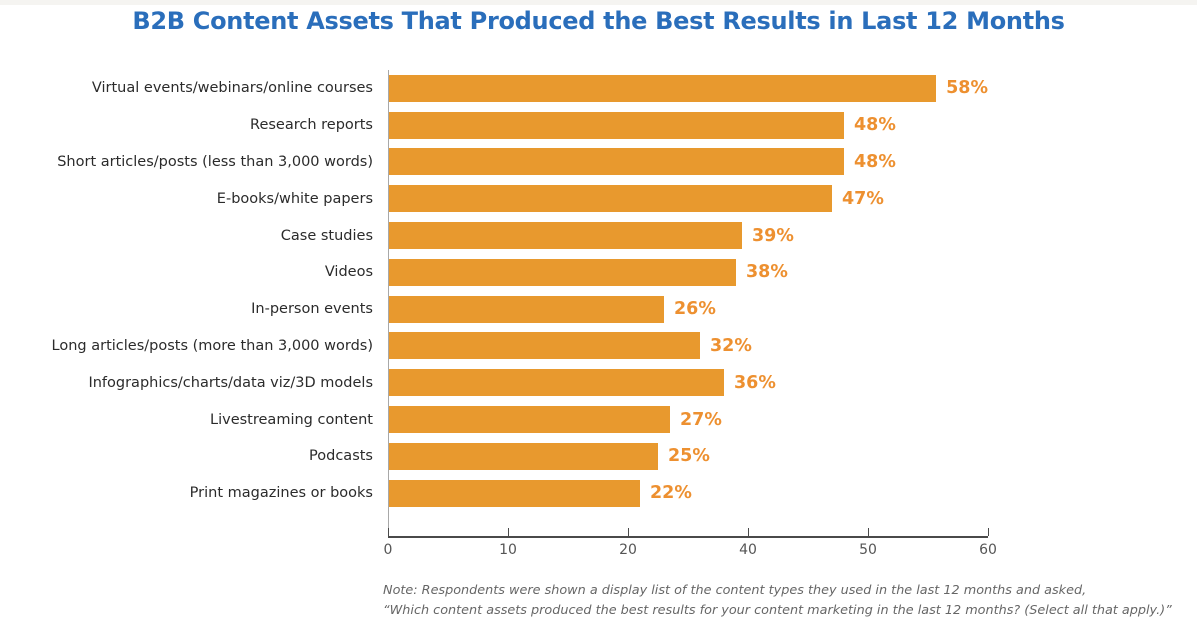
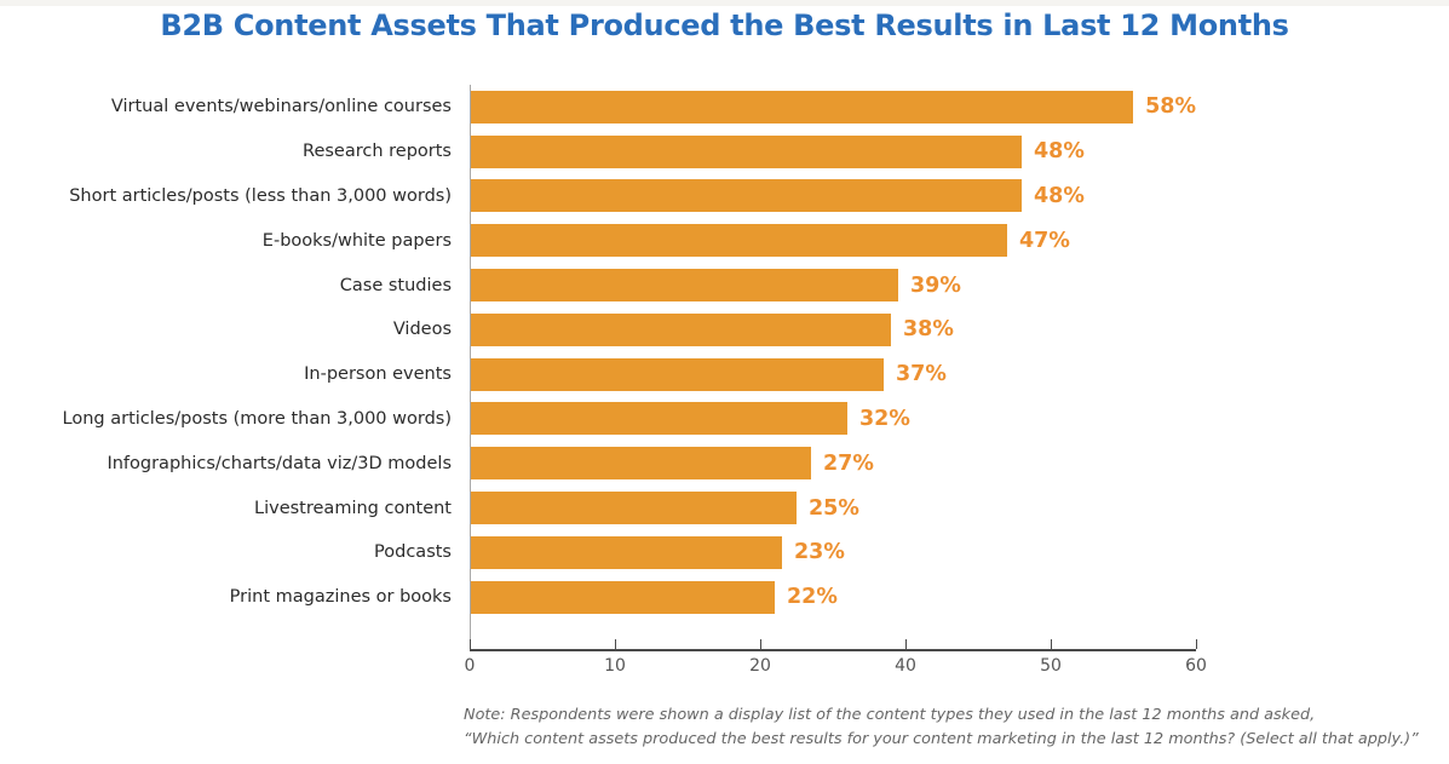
In-person events: 26% -> 37%
Infographics/charts/data viz/3D models: 36% -> 27%
Livestreaming content: 27% -> 25%
Podcasts: 25% -> 23%
